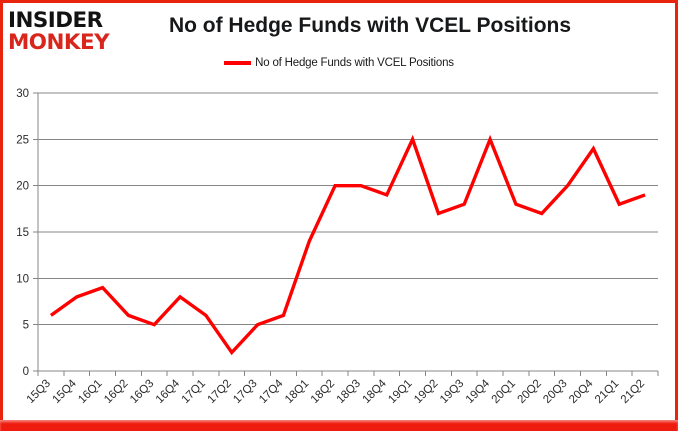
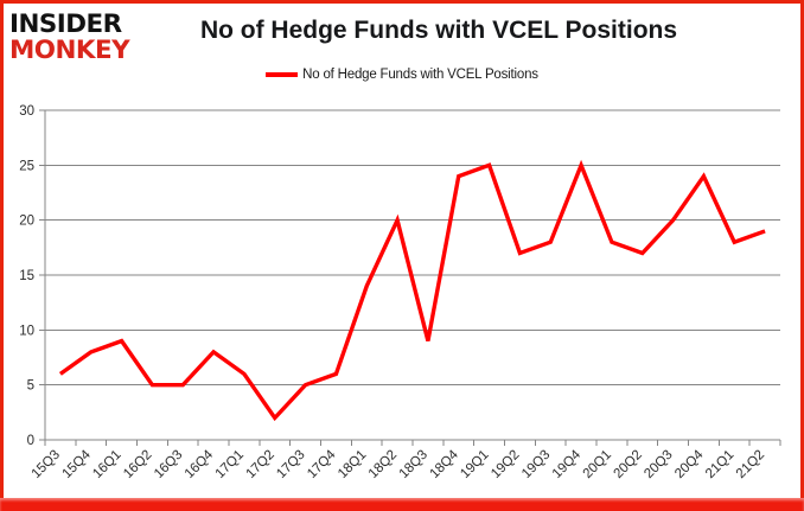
16Q2: 6 -> 5
18Q3: 20 -> 9
18Q4: 19 -> 24
